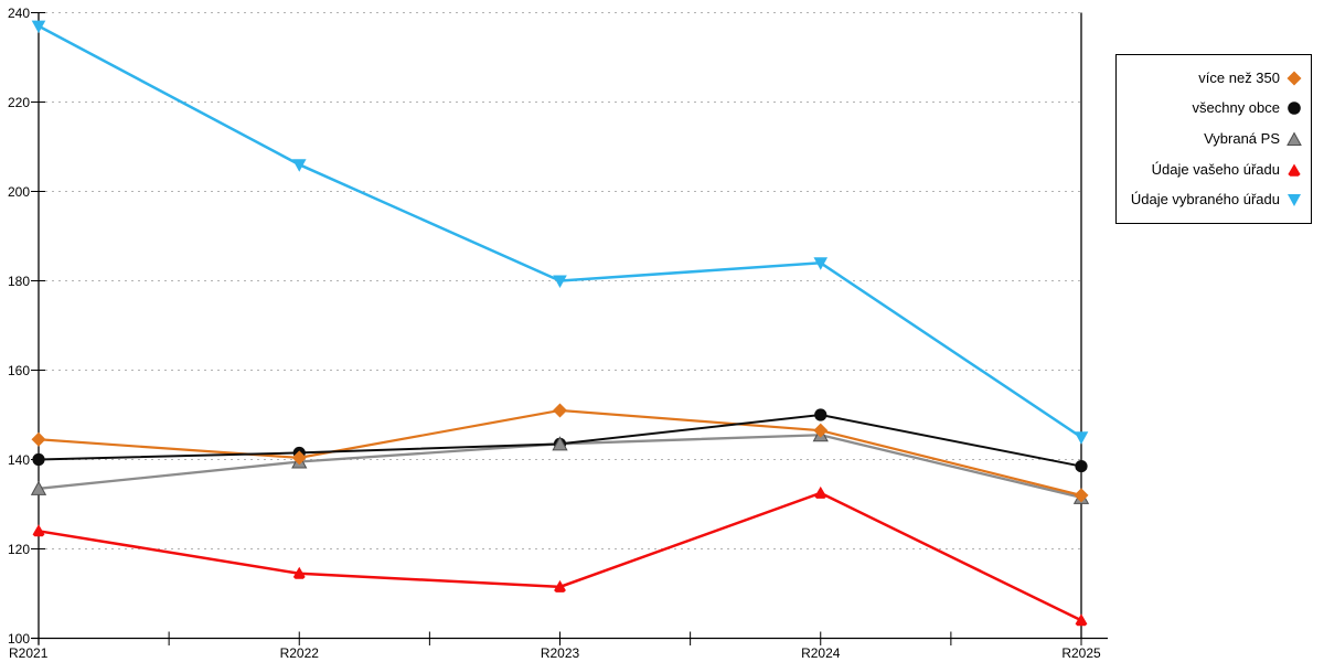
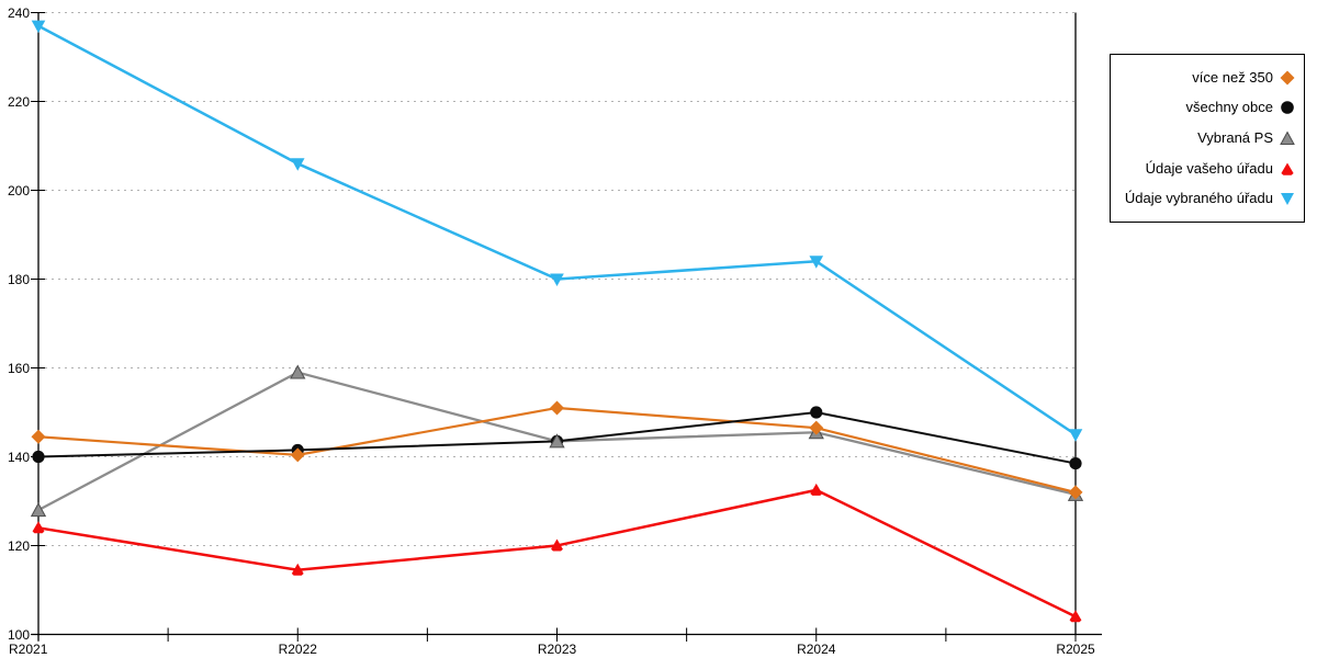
Vybraná PS/R2021: 134 -> 128
Vybraná PS/R2022: 140 -> 159
Údaje vašeho úřadu/R2023: 112 -> 120
